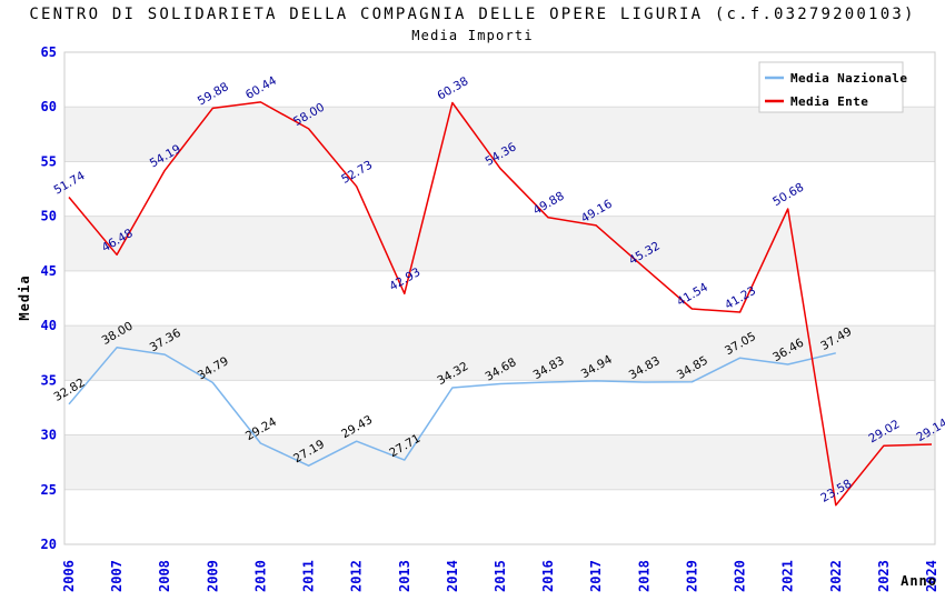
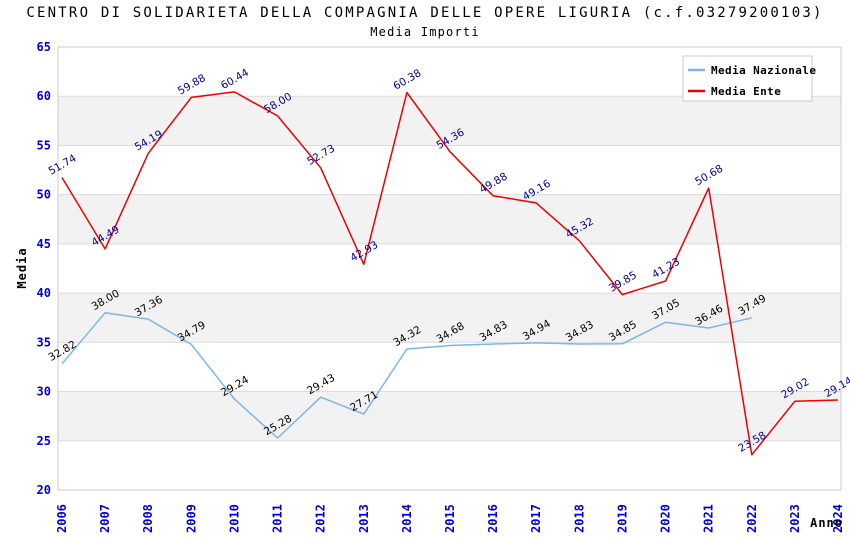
Media Ente/2007: 46.48 -> 44.49
Media Nazionale/2011: 27.19 -> 25.28
Media Ente/2019: 41.54 -> 39.85
